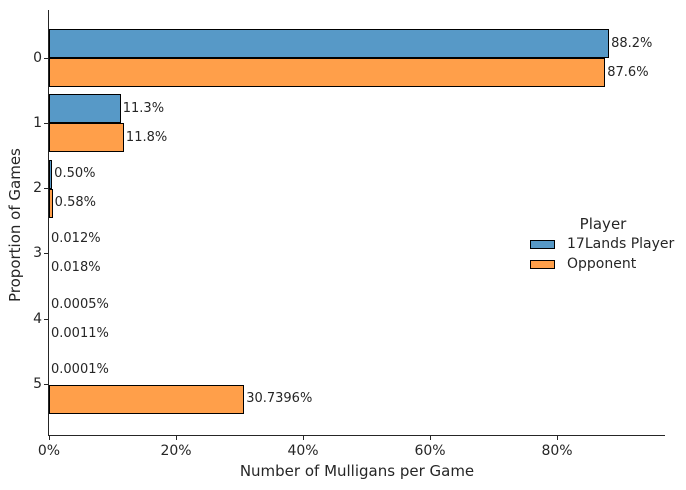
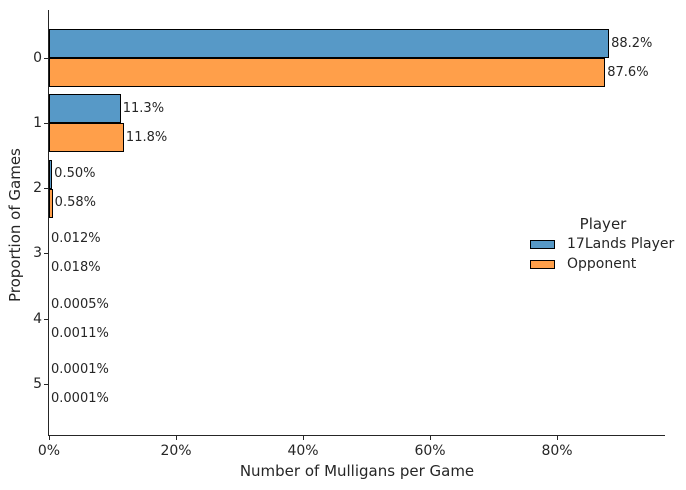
Opponent/5: 30.7396% -> 0.0001%
